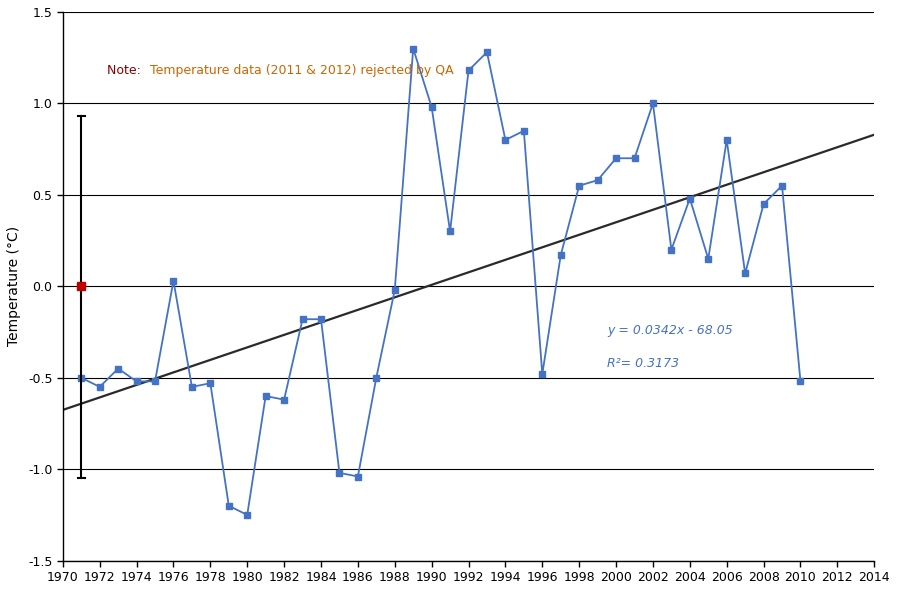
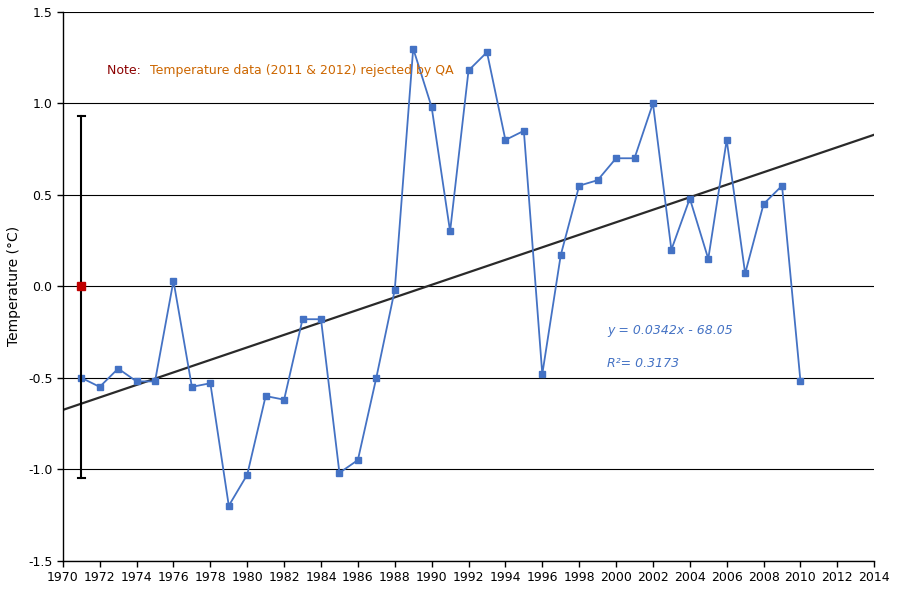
1980: -1.25 -> -1.03
1986: -1.04 -> -0.95
